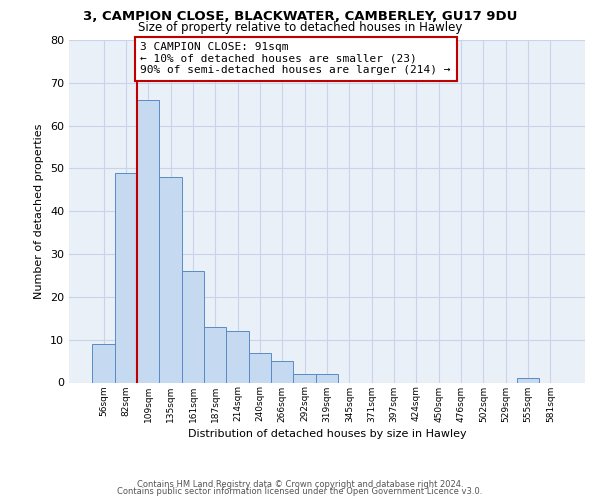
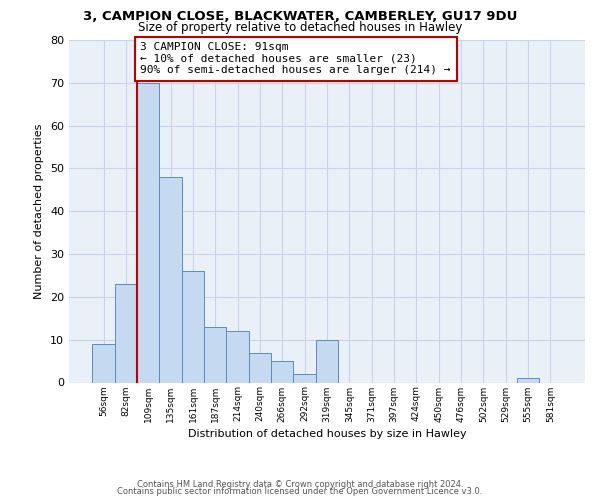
82sqm: 49 -> 23
109sqm: 66 -> 70
319sqm: 2 -> 10
